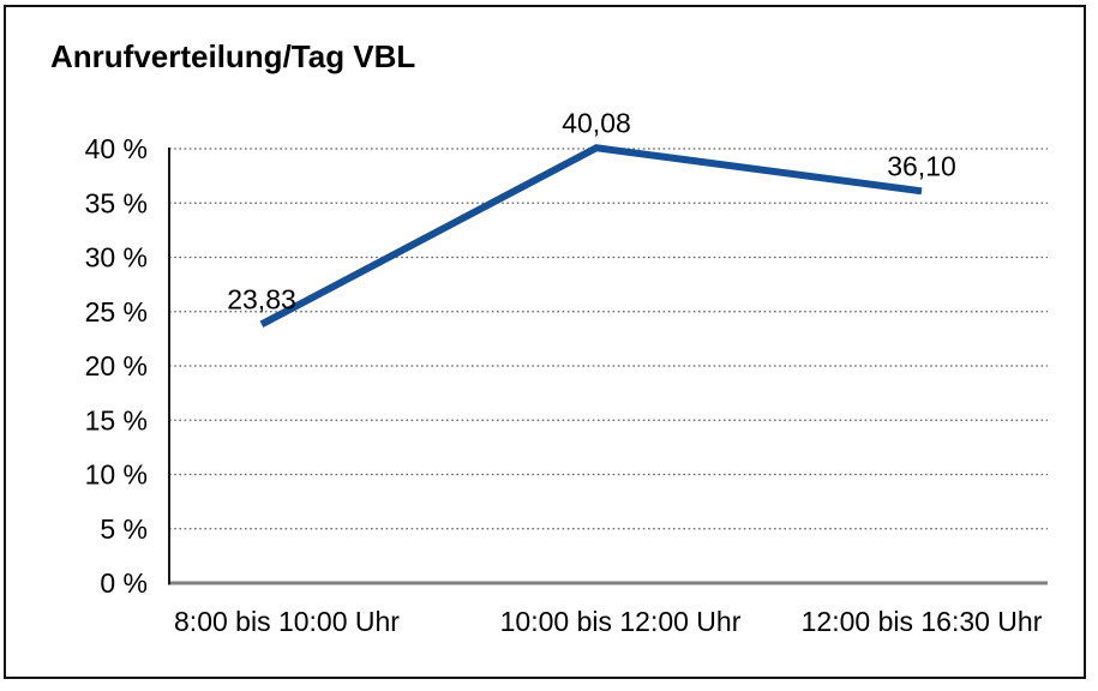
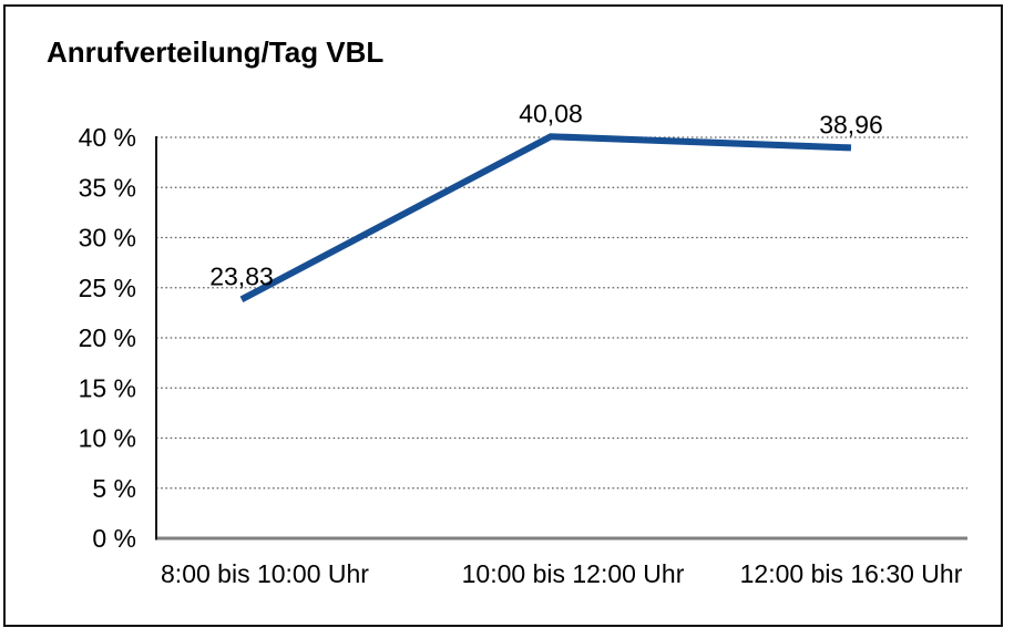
12:00 bis 16:30 Uhr: 36,10 -> 38,96
